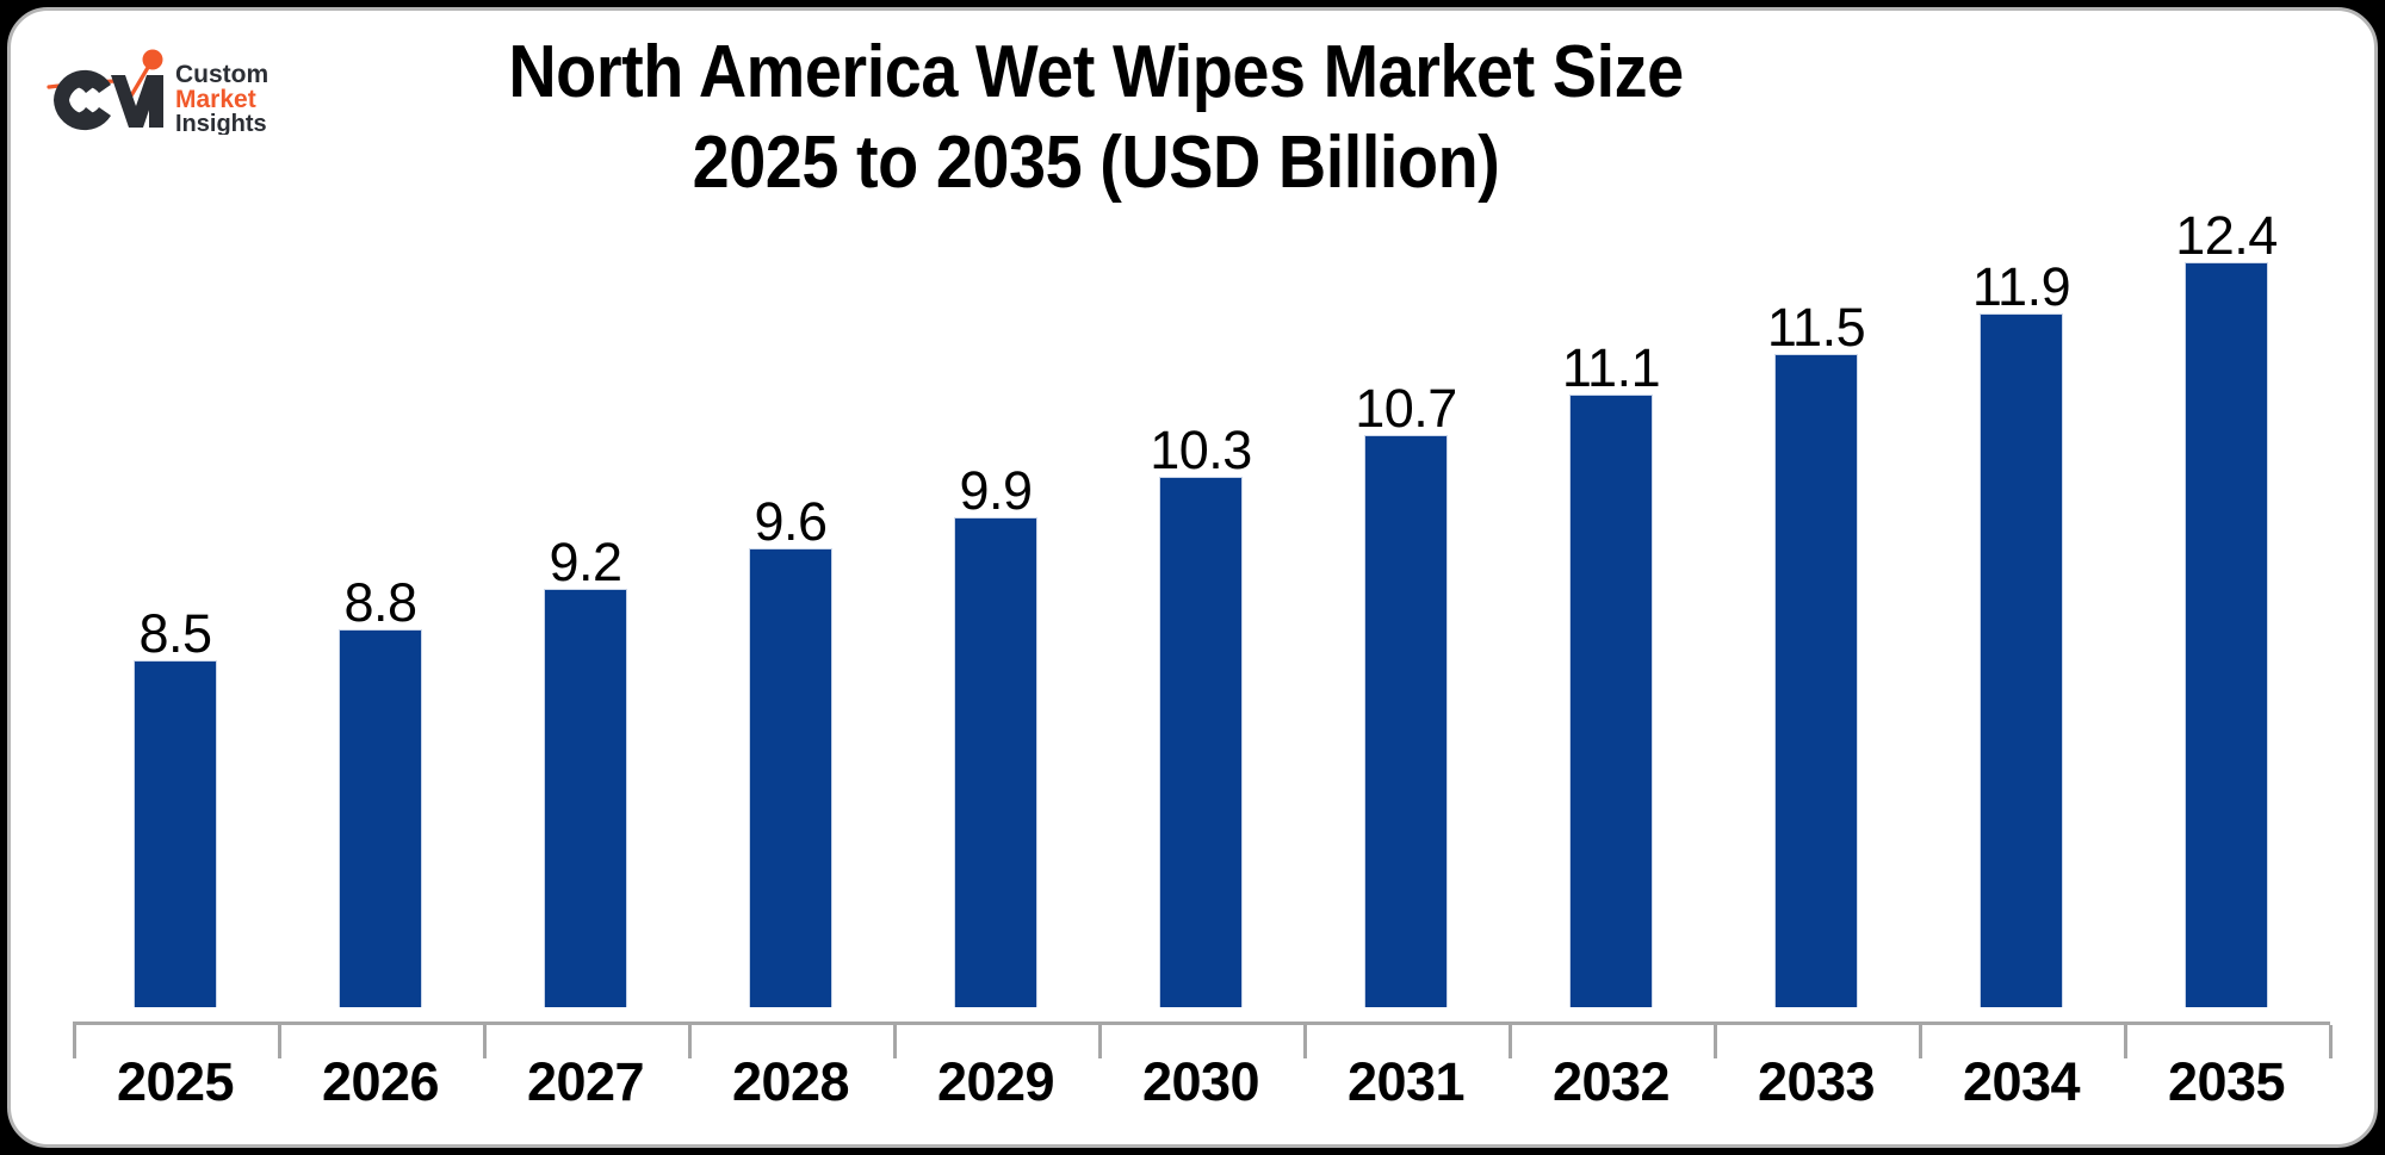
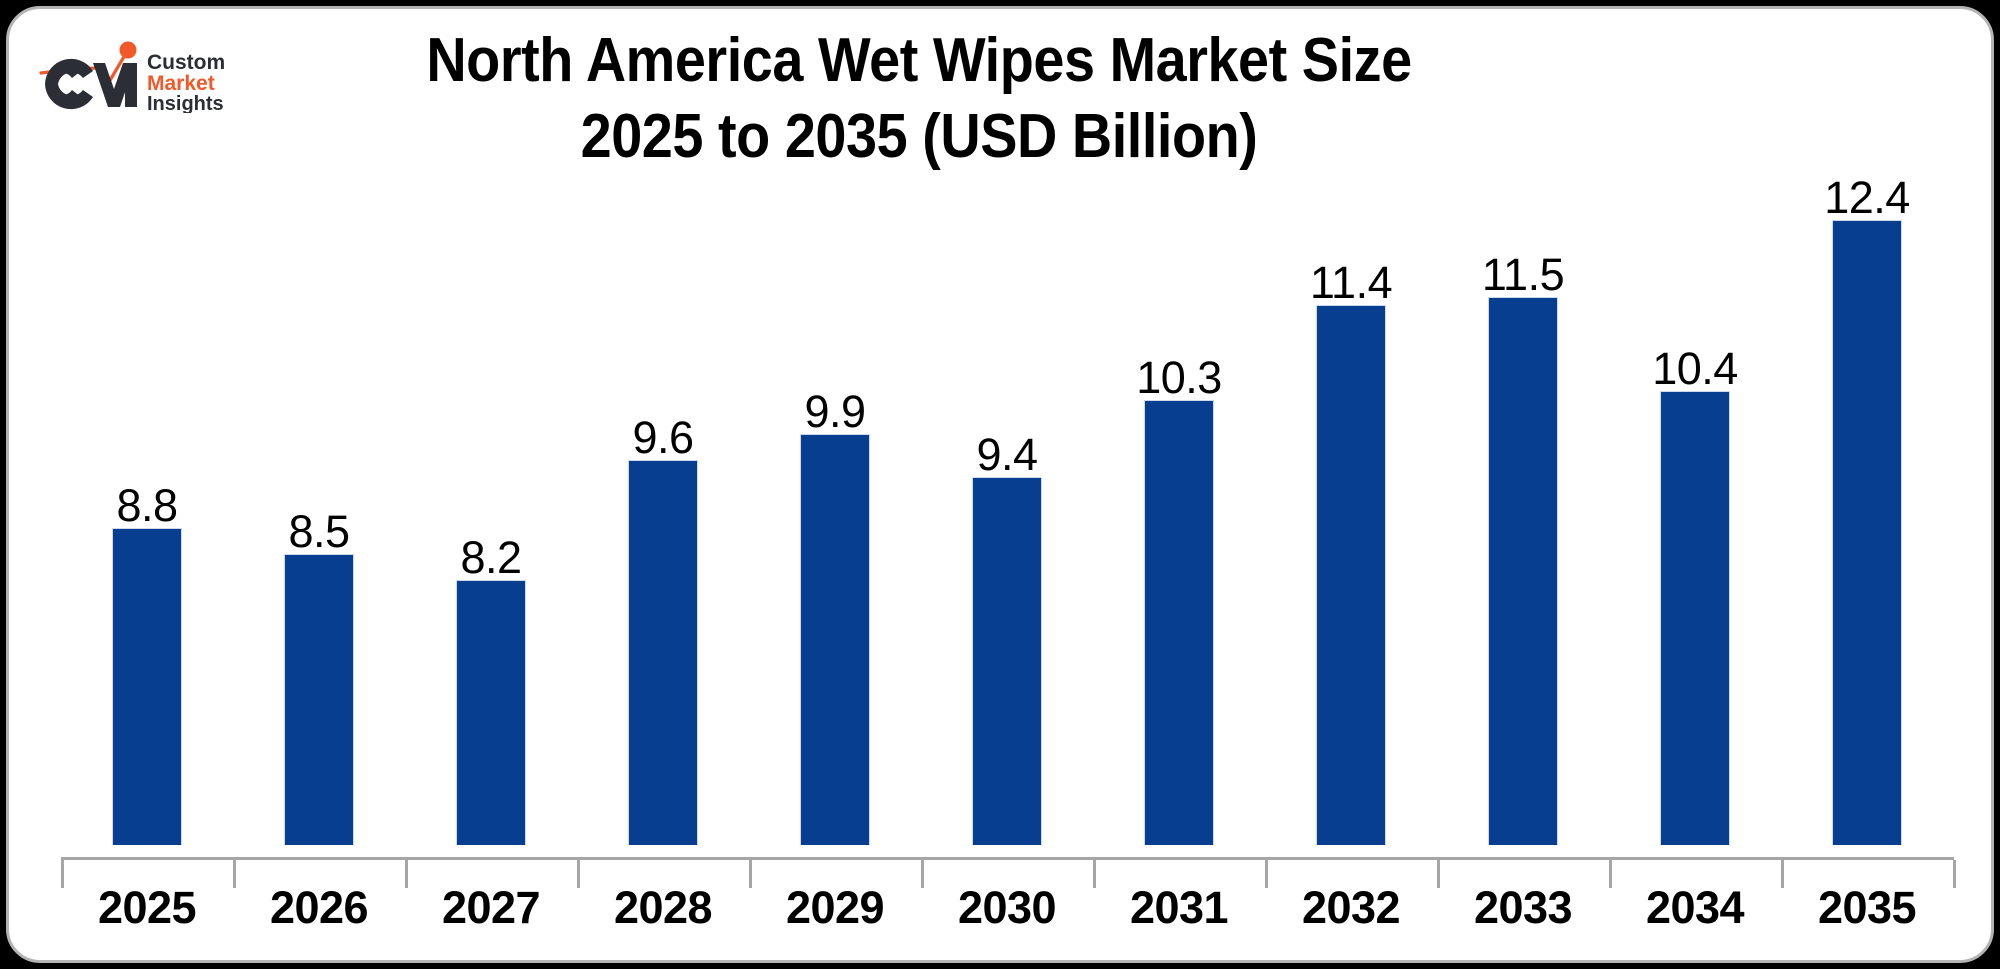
2025: 8.5 -> 8.8
2026: 8.8 -> 8.5
2027: 9.2 -> 8.2
2030: 10.3 -> 9.4
2031: 10.7 -> 10.3
2032: 11.1 -> 11.4
2034: 11.9 -> 10.4
